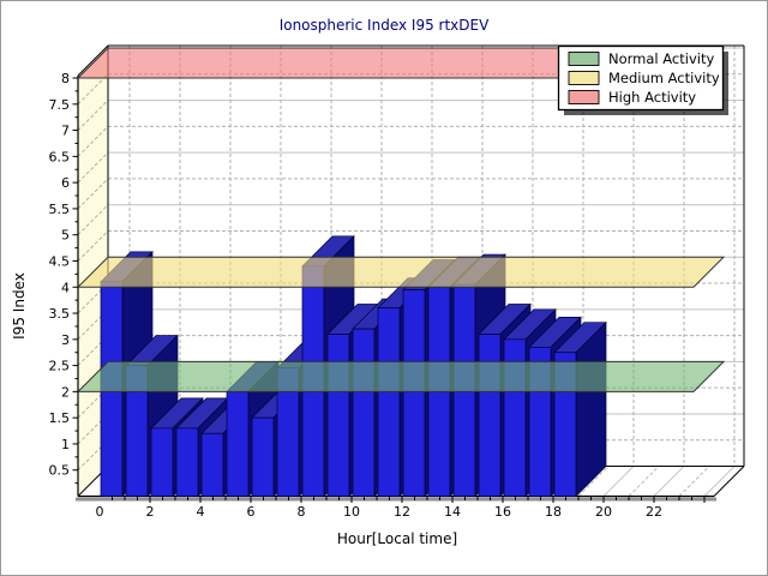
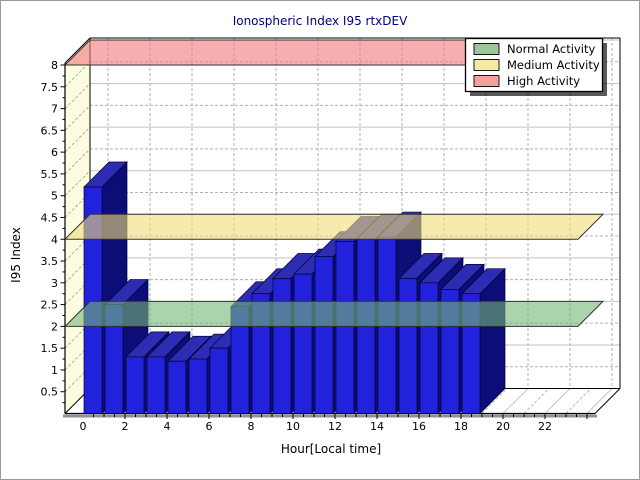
0: 4.1 -> 5.2
5: 2.0 -> 1.2
8: 4.4 -> 2.8
